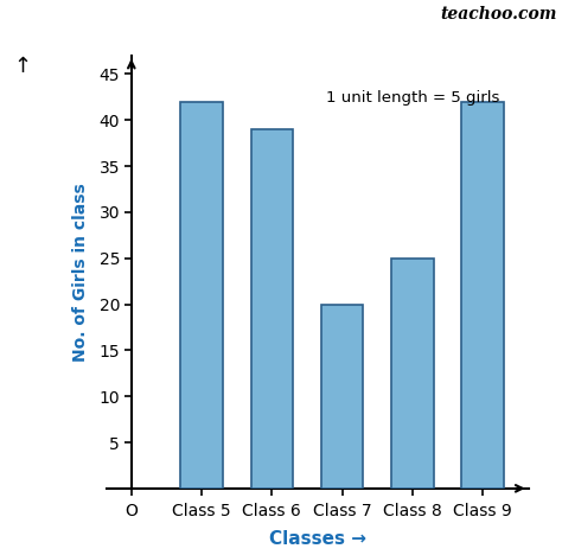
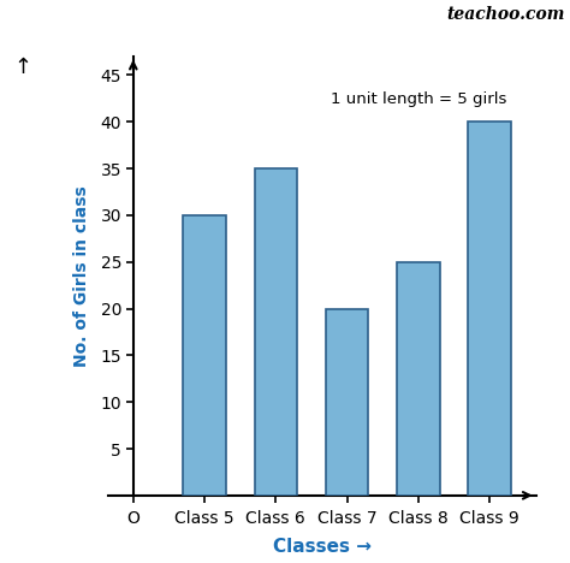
Class 5: 42 -> 30
Class 6: 39 -> 35
Class 9: 42 -> 40
